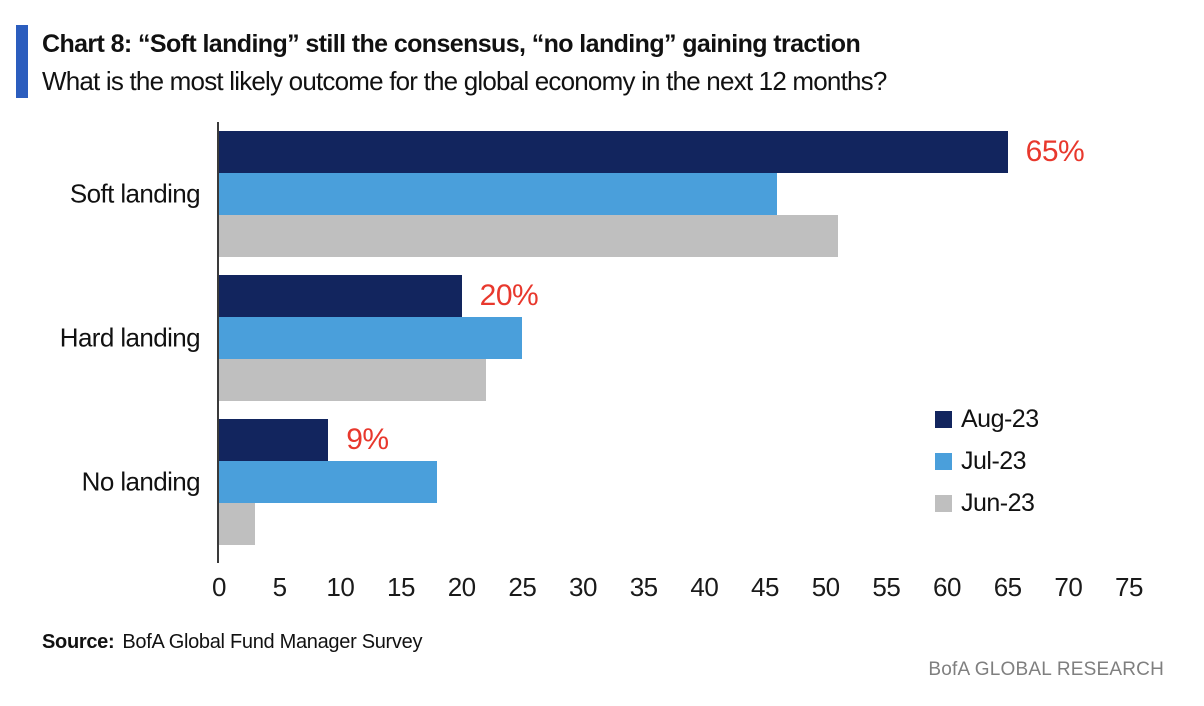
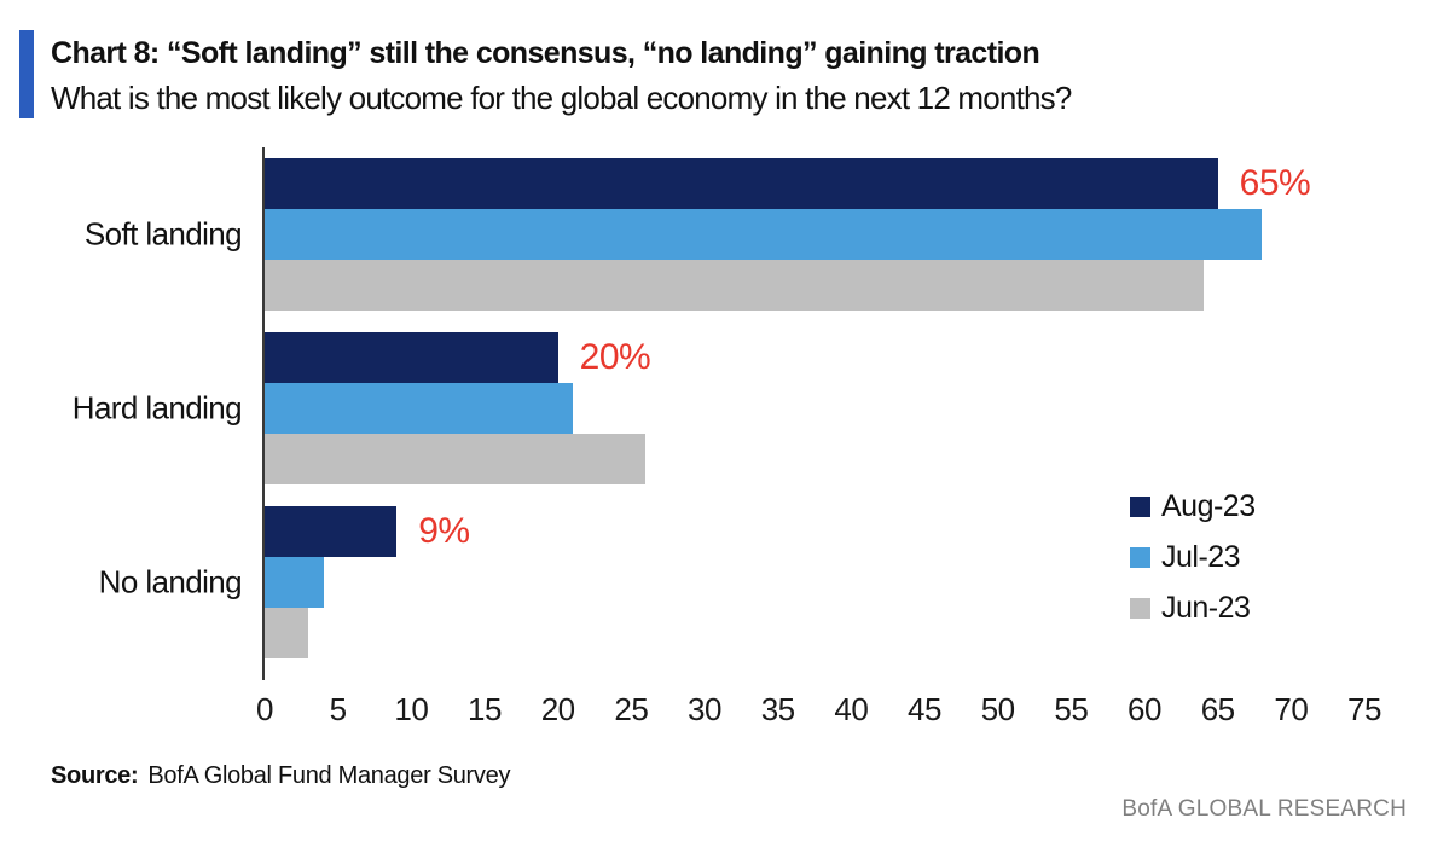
Jul-23/Soft landing: 46 -> 68
Jun-23/Soft landing: 51 -> 64
Jul-23/Hard landing: 25 -> 21
Jun-23/Hard landing: 22 -> 26
Jul-23/No landing: 18 -> 4
